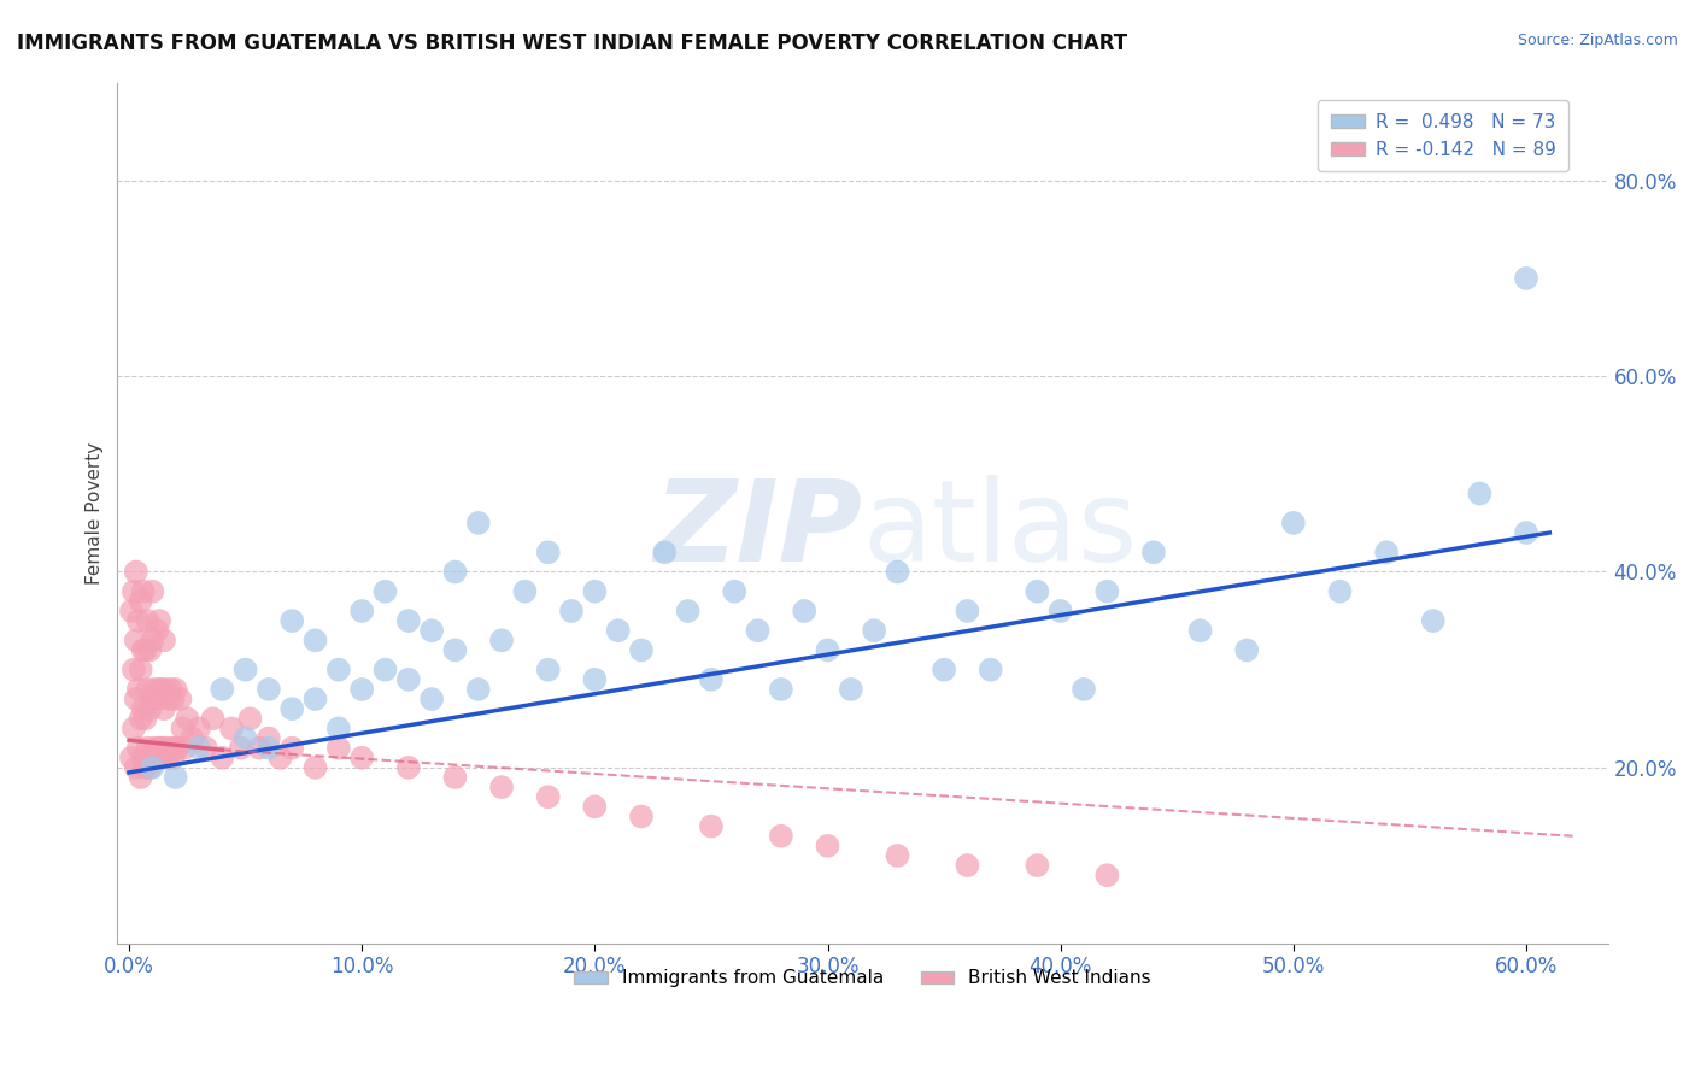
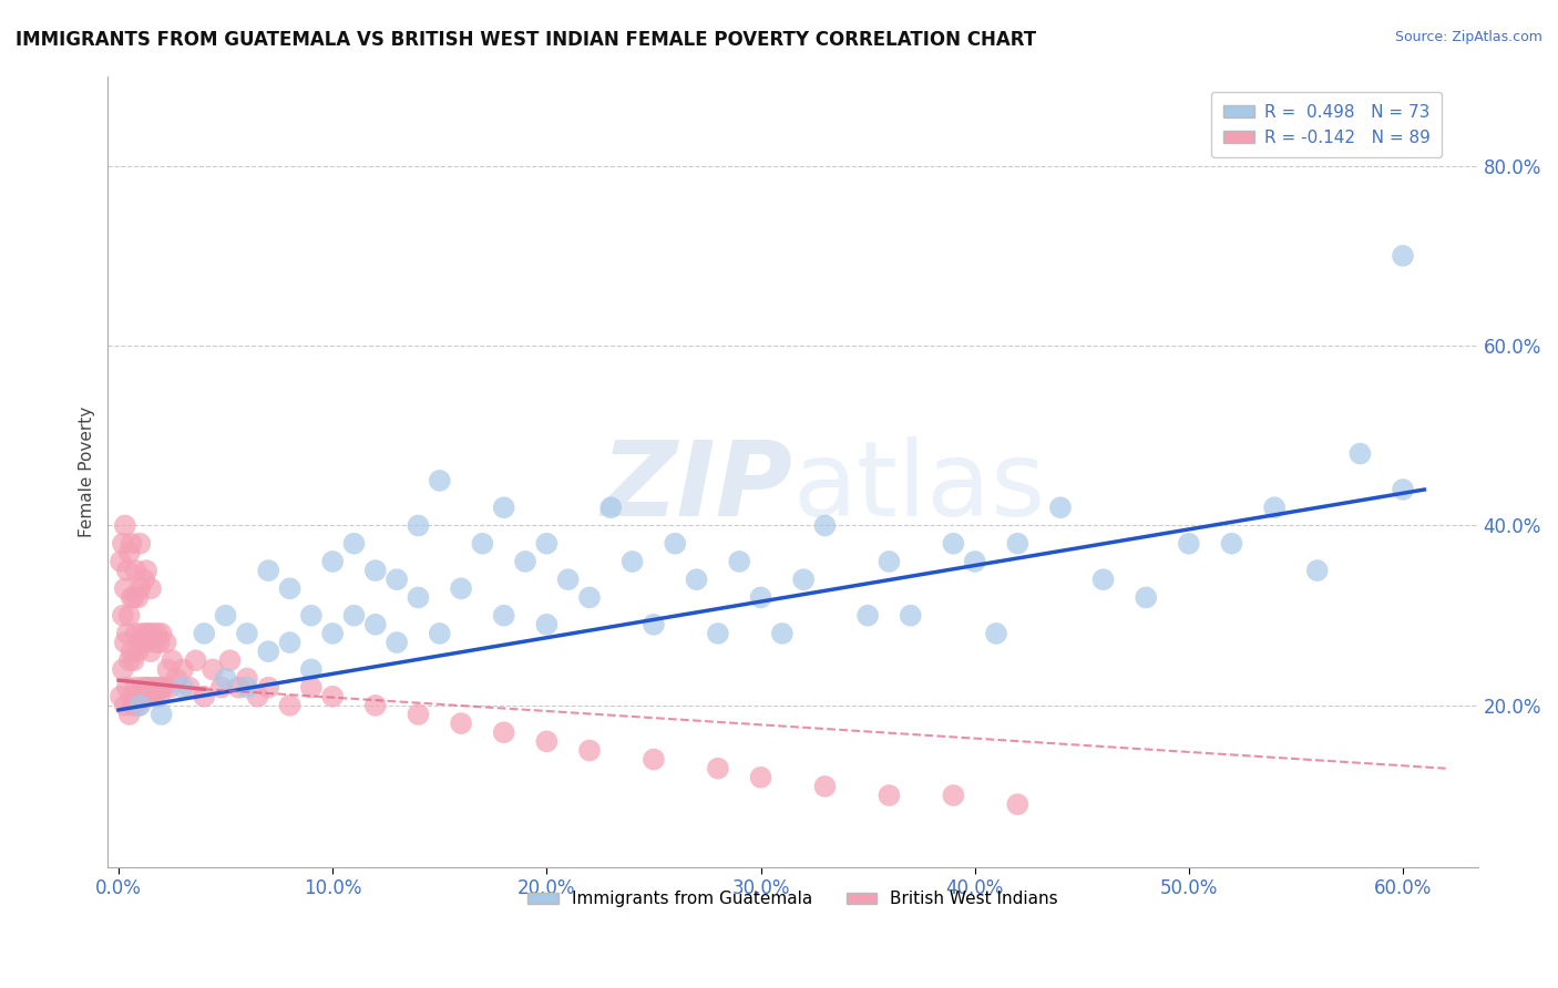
Immigrants from Guatemala/50.0%: 45% -> 38%
